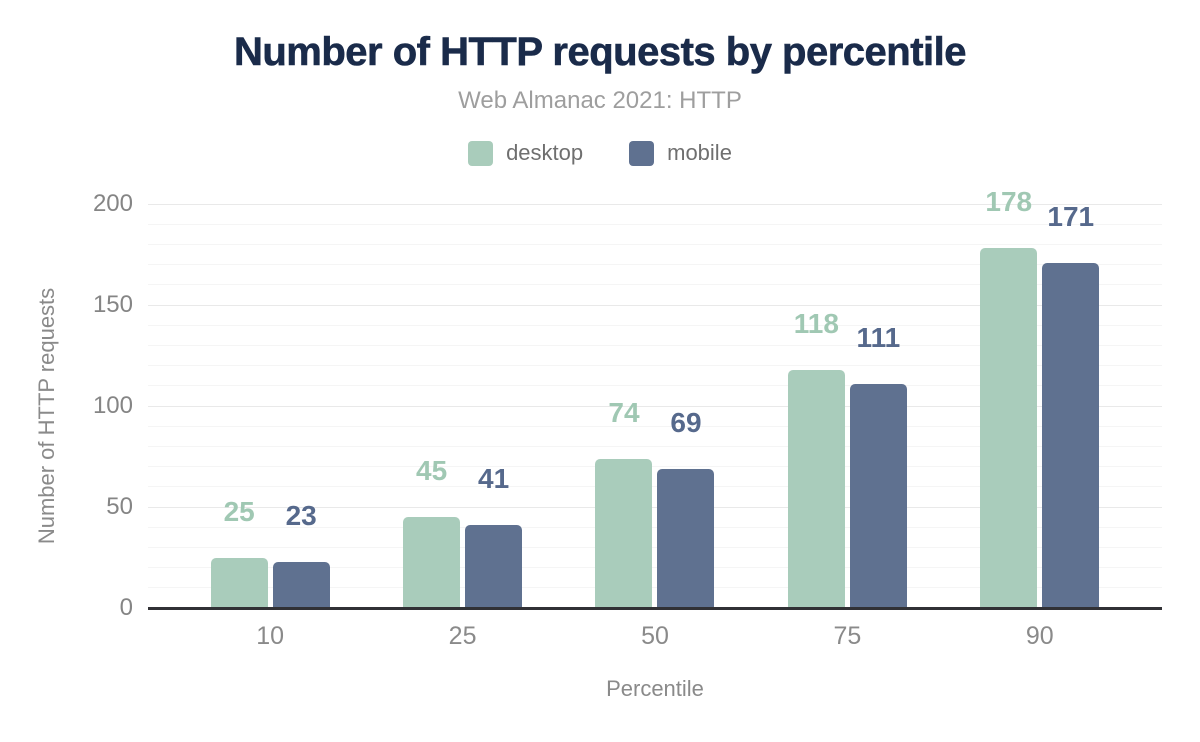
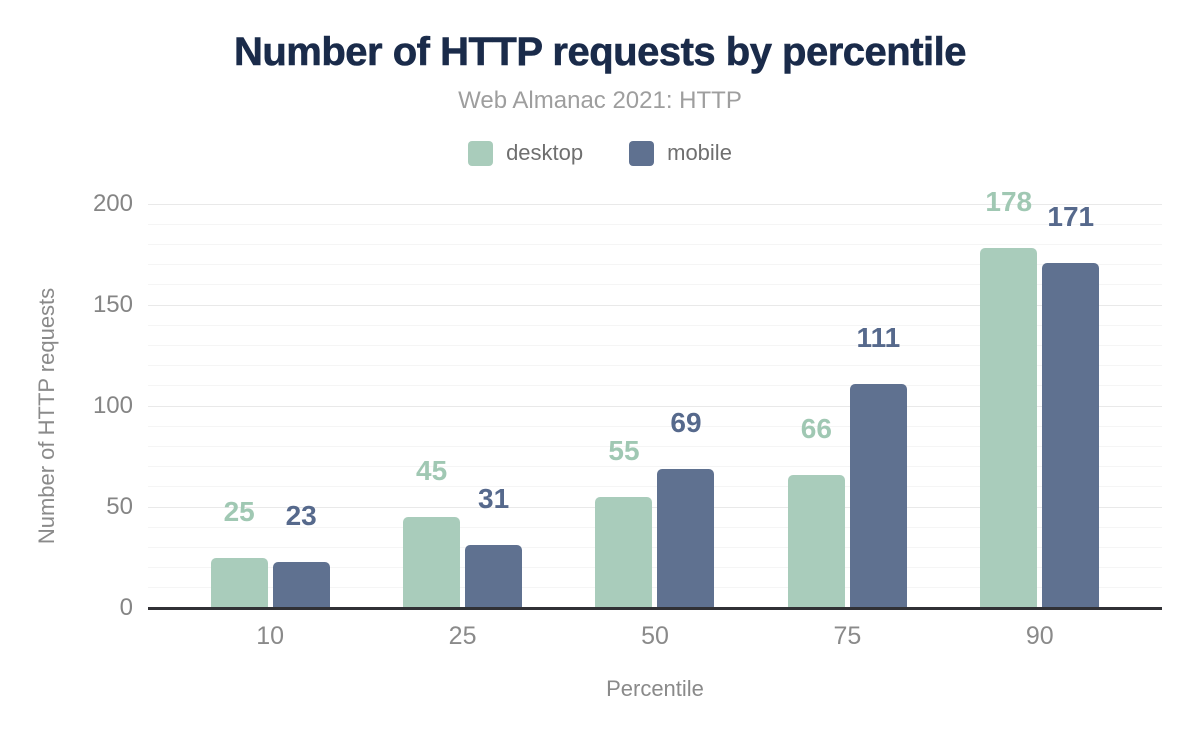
mobile/25: 41 -> 31
desktop/50: 74 -> 55
desktop/75: 118 -> 66
